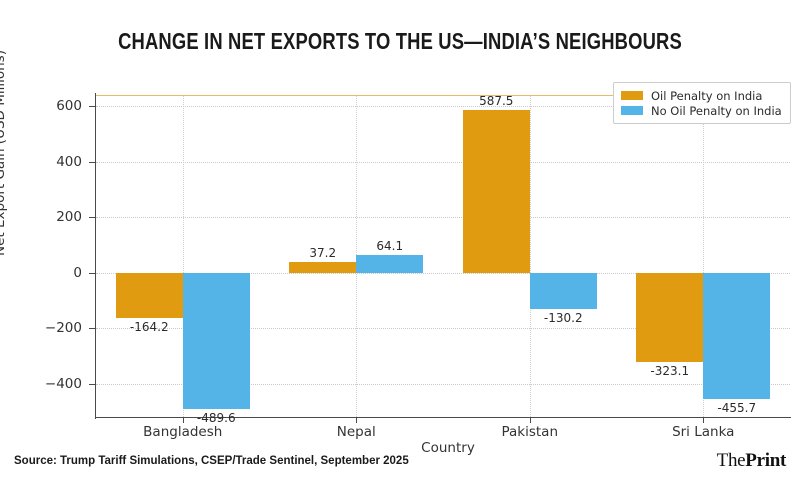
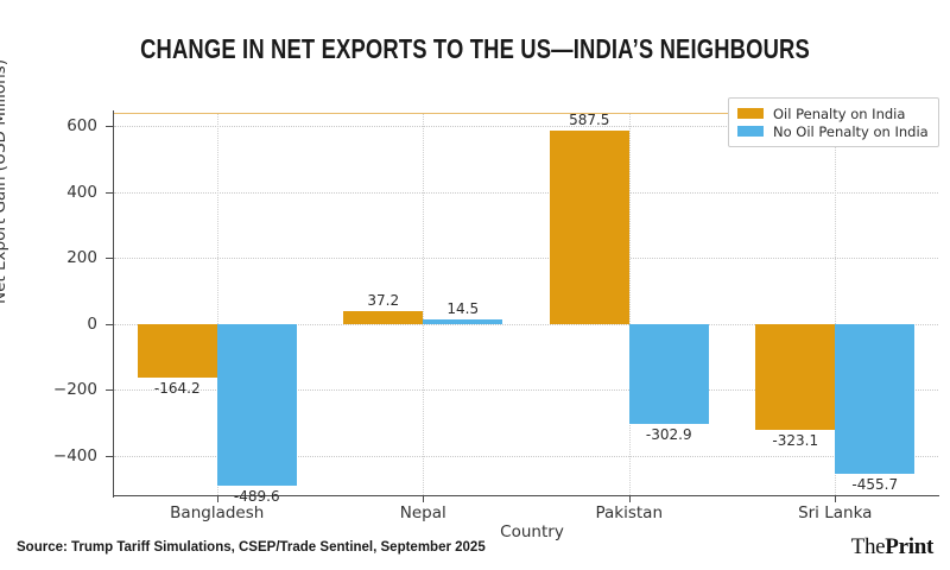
No Oil Penalty on India/Nepal: 64.1 -> 14.5
No Oil Penalty on India/Pakistan: -130.2 -> -302.9
